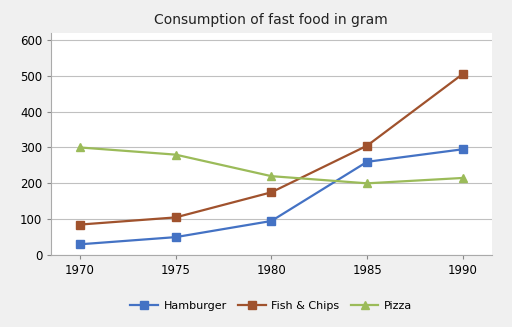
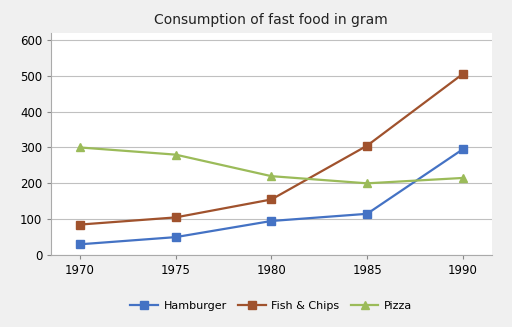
Fish & Chips/1980: 175 -> 155
Hamburger/1985: 260 -> 115
